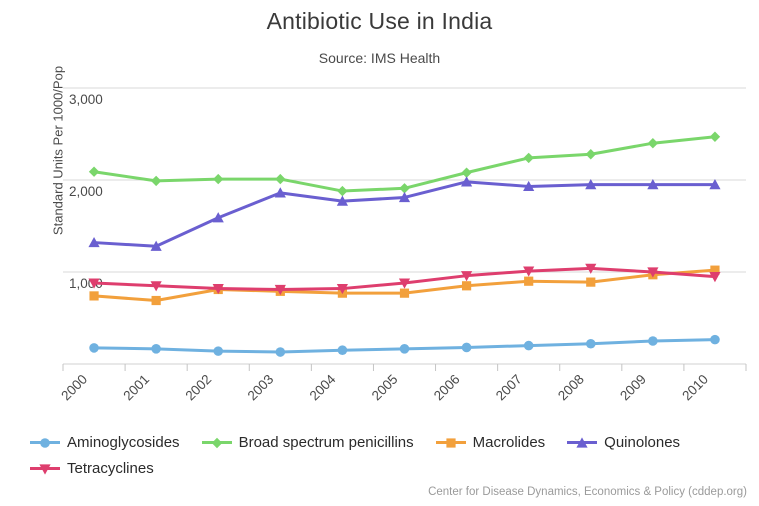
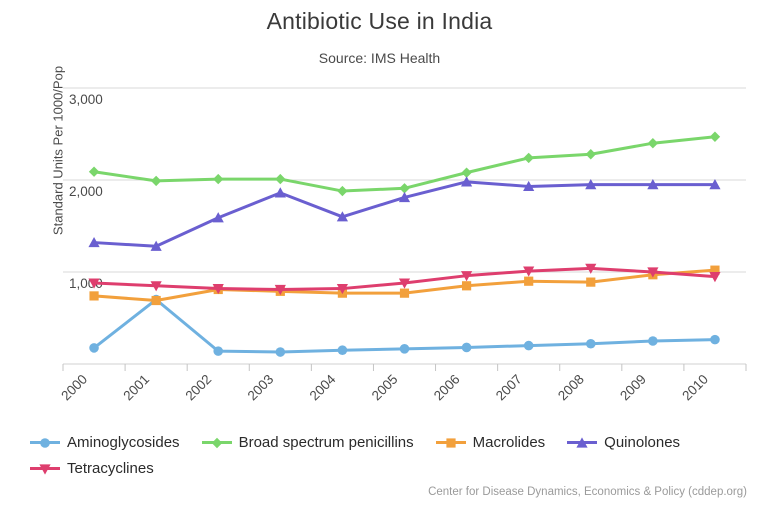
Aminoglycosides/2001: 200 -> 700
Quinolones/2004: 1800 -> 1600
